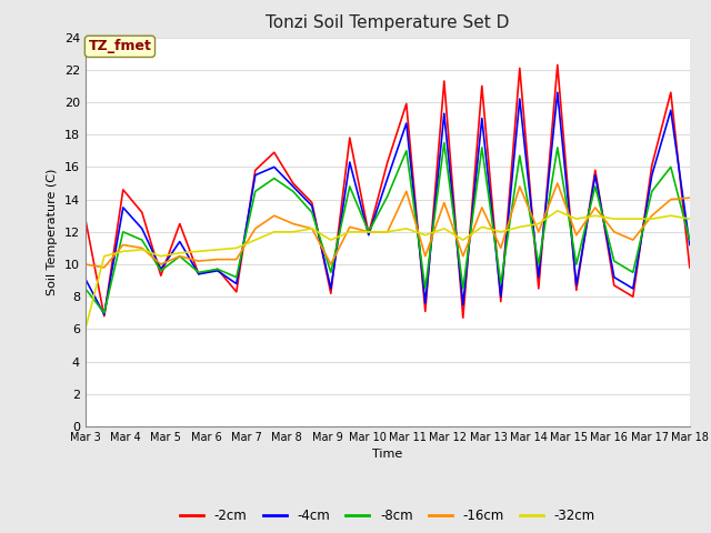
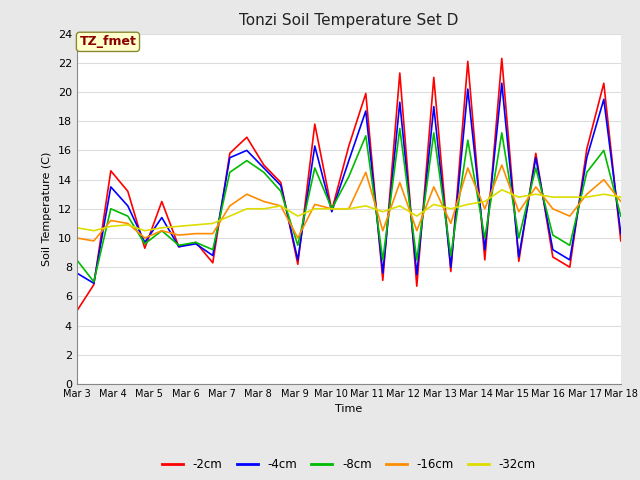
-2cm/Mar 3: 12.8 -> 5.0
-4cm/Mar 3: 9.1 -> 7.6
-32cm/Mar 3: 6.0 -> 10.7
-4cm/Mar 18: 11.2 -> 10.3
-16cm/Mar 18: 14.1 -> 12.5
